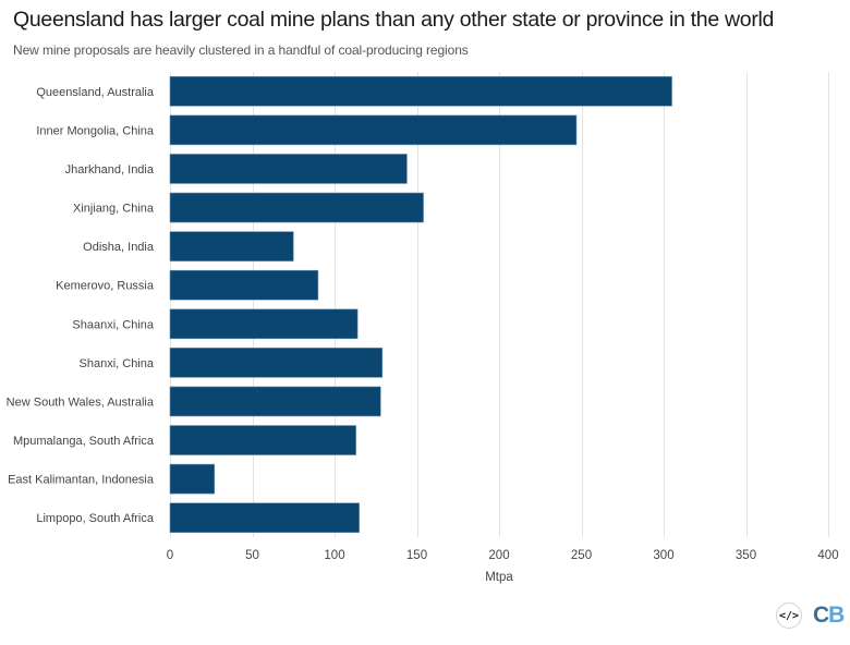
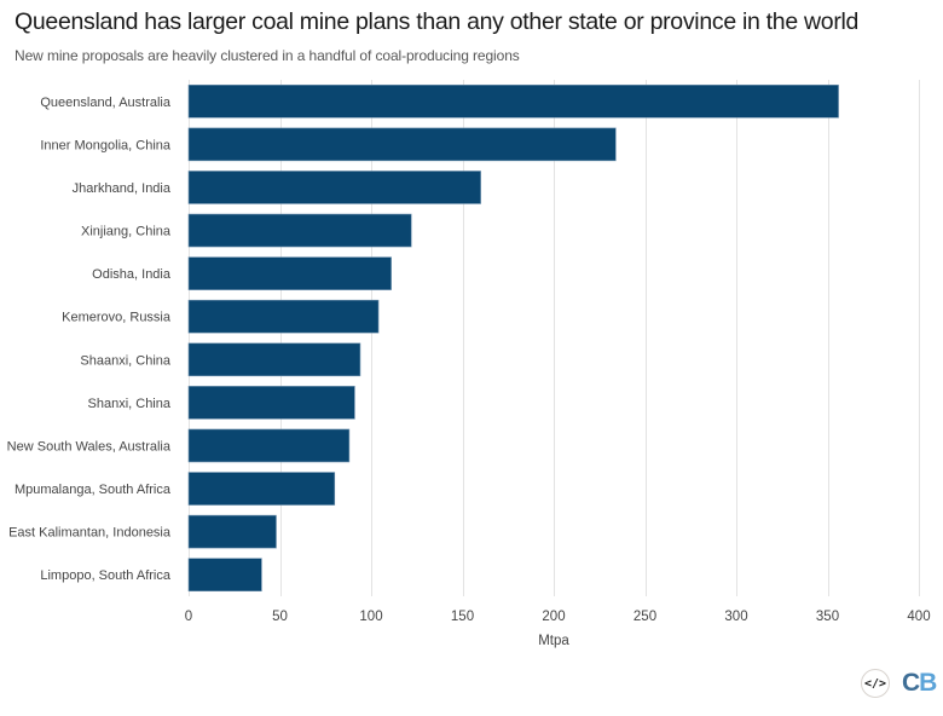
Queensland, Australia: 305 -> 356
Inner Mongolia, China: 247 -> 234
Jharkhand, India: 144 -> 160
Xinjiang, China: 154 -> 122
Odisha, India: 75 -> 111
Kemerovo, Russia: 90 -> 104
Shaanxi, China: 114 -> 94
Shanxi, China: 129 -> 91
New South Wales, Australia: 128 -> 88
Mpumalanga, South Africa: 113 -> 80
East Kalimantan, Indonesia: 27 -> 48
Limpopo, South Africa: 115 -> 40
